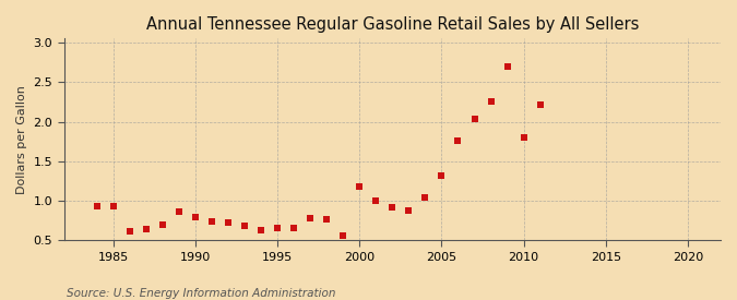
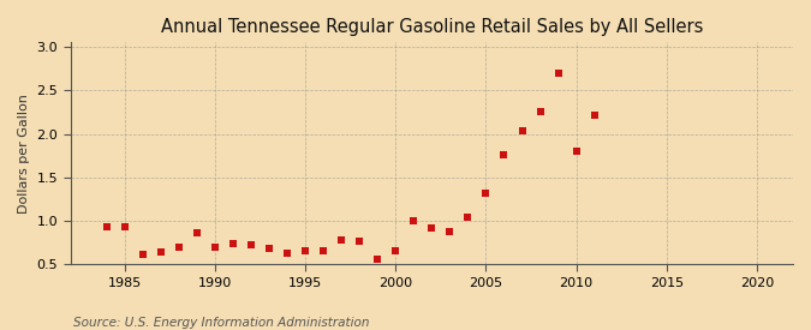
1990: 0.80 -> 0.70
2000: 1.18 -> 0.66
